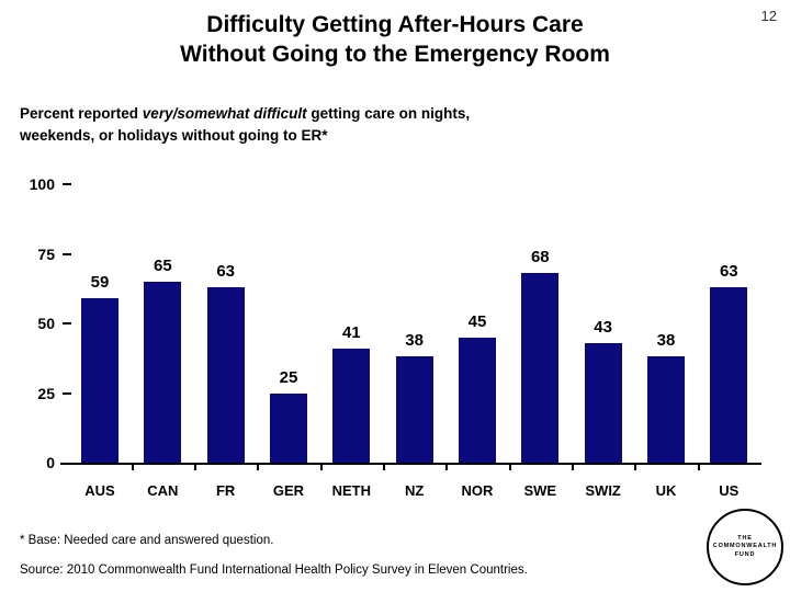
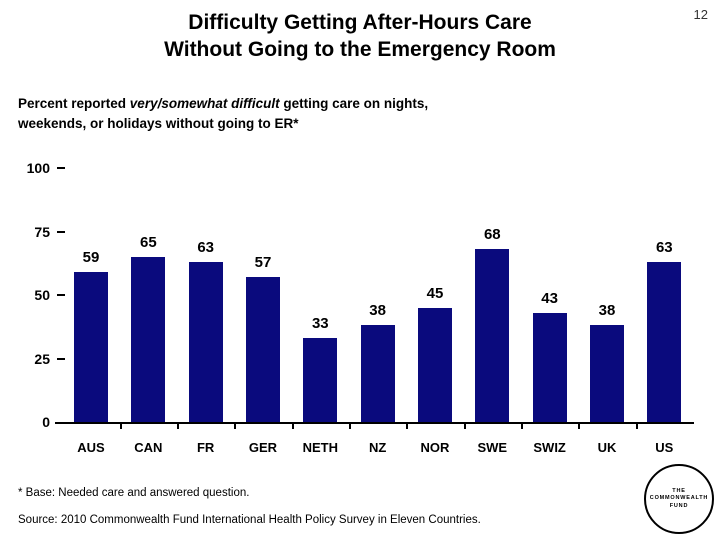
GER: 25 -> 57
NETH: 41 -> 33
